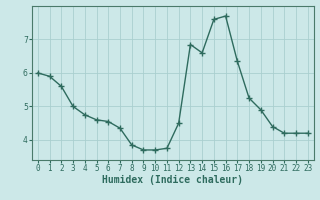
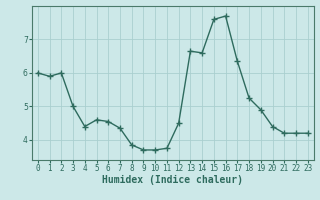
2: 5.60 -> 6.00
4: 4.75 -> 4.40
13: 6.85 -> 6.65
